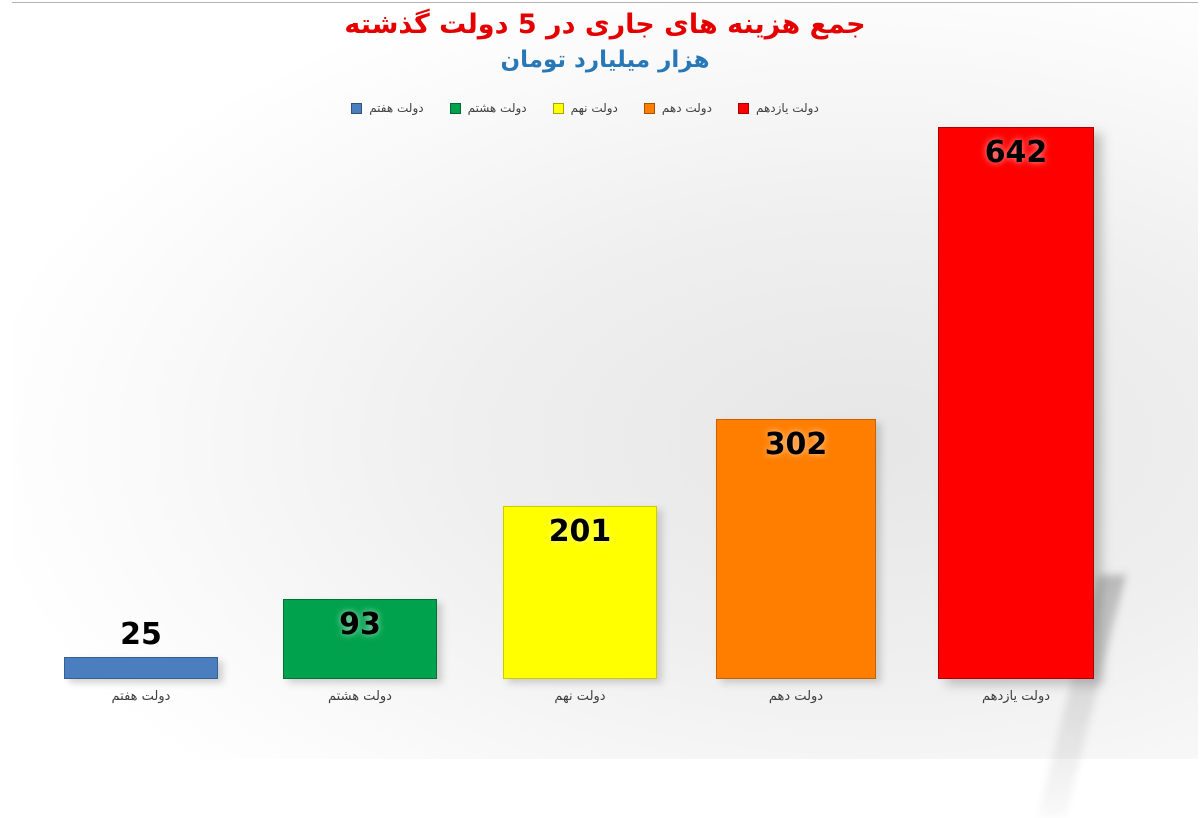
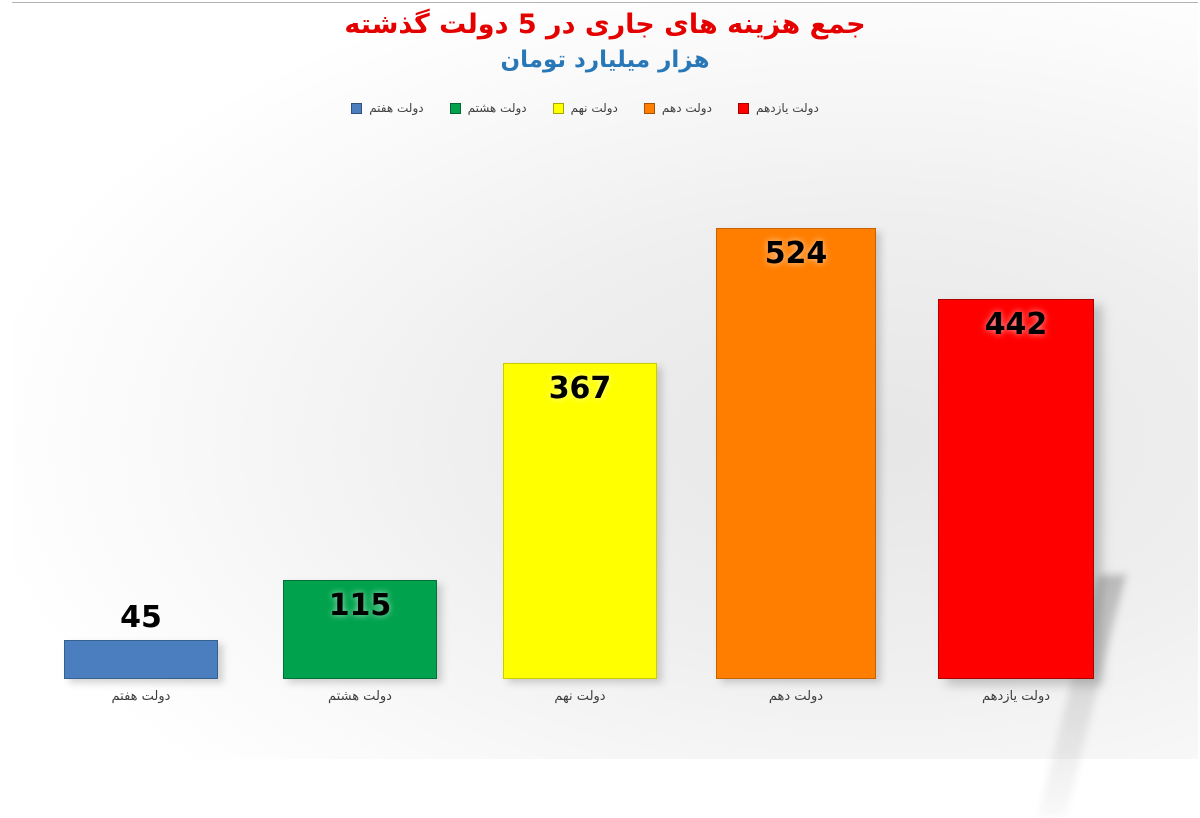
دولت هفتم: 25 -> 45
دولت هشتم: 93 -> 115
دولت نهم: 201 -> 367
دولت دهم: 302 -> 524
دولت یازدهم: 642 -> 442
